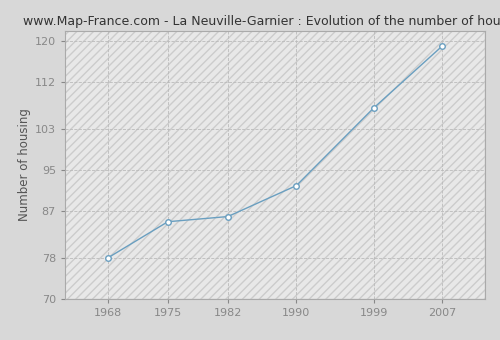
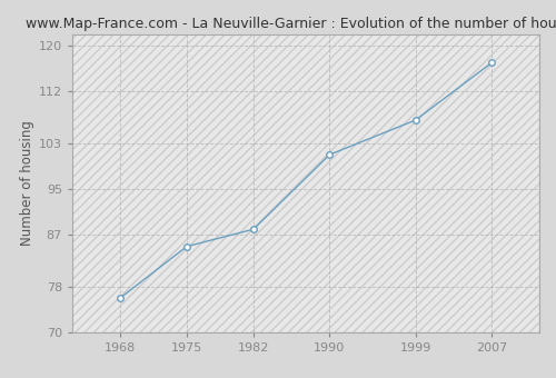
1968: 78 -> 76
1982: 86 -> 88
1990: 92 -> 101
2007: 119 -> 117
